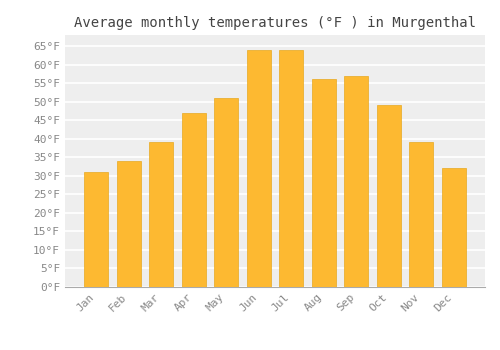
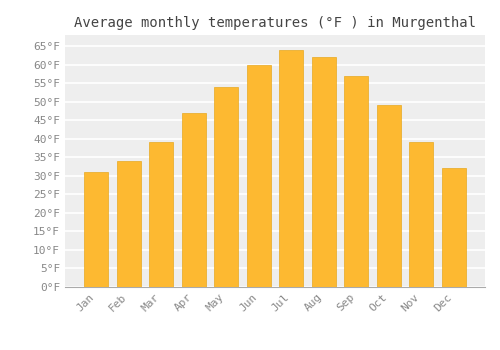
May: 51°F -> 54°F
Jun: 64°F -> 60°F
Aug: 56°F -> 62°F
